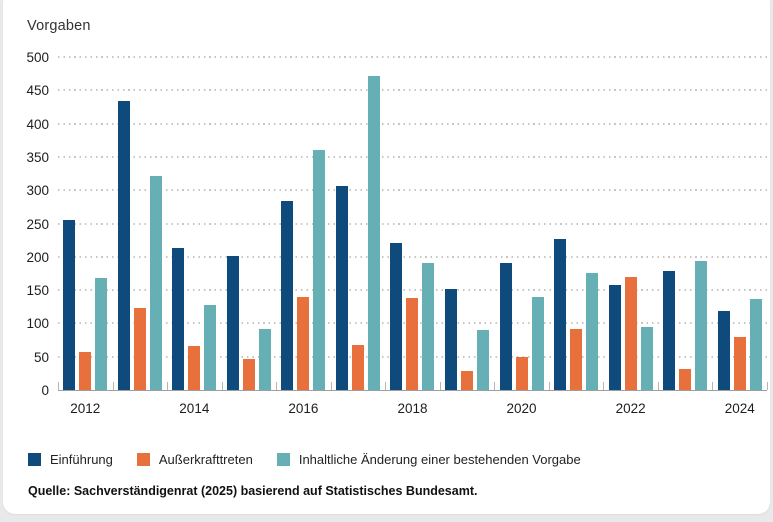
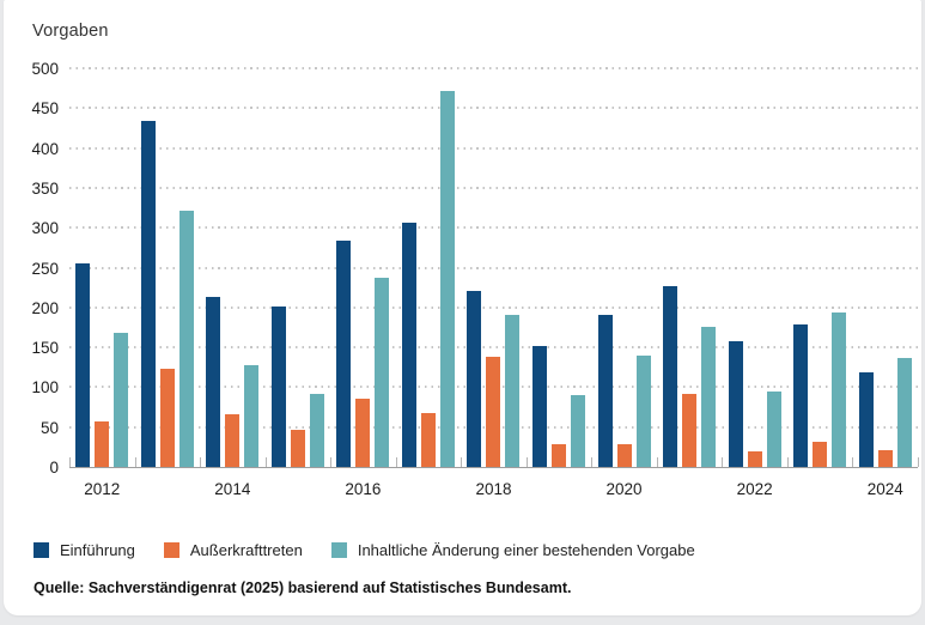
Außerkrafttreten/2016: 140 -> 90
Inhaltliche Änderung einer bestehenden Vorgabe/2016: 360 -> 240
Außerkrafttreten/2020: 50 -> 30
Außerkrafttreten/2022: 170 -> 20
Außerkrafttreten/2024: 80 -> 20
